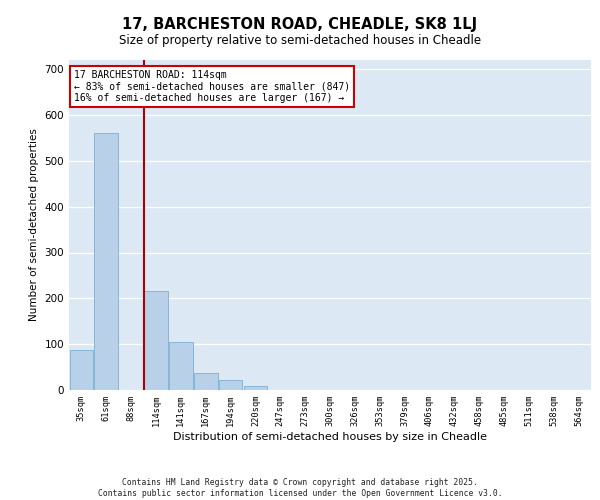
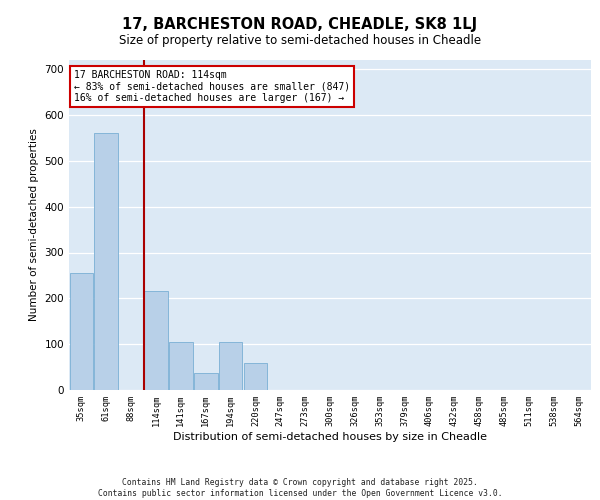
35sqm: 88 -> 255
194sqm: 22 -> 105
220sqm: 8 -> 60
